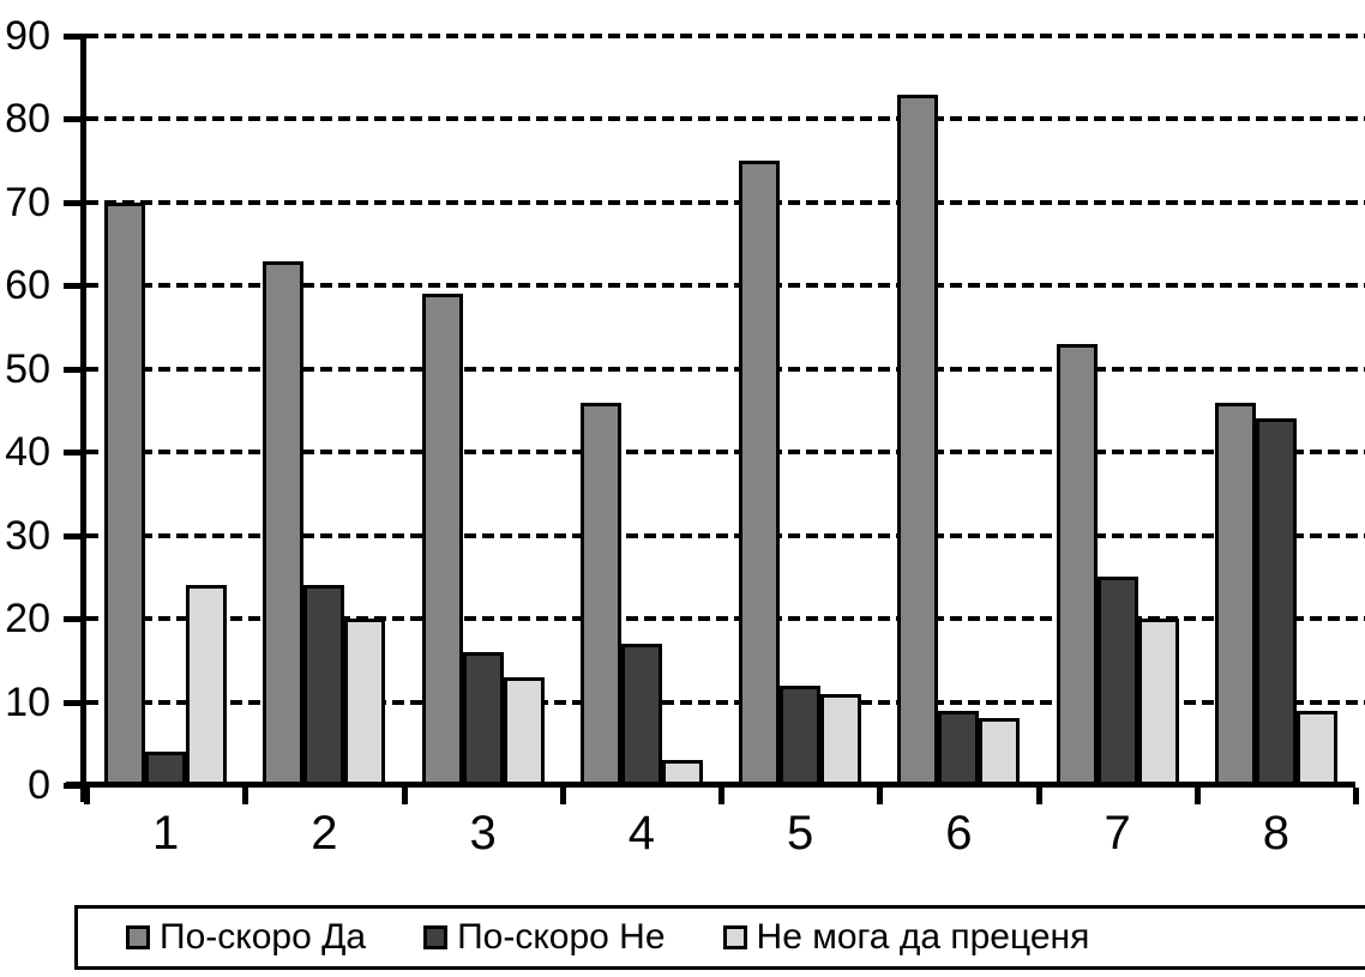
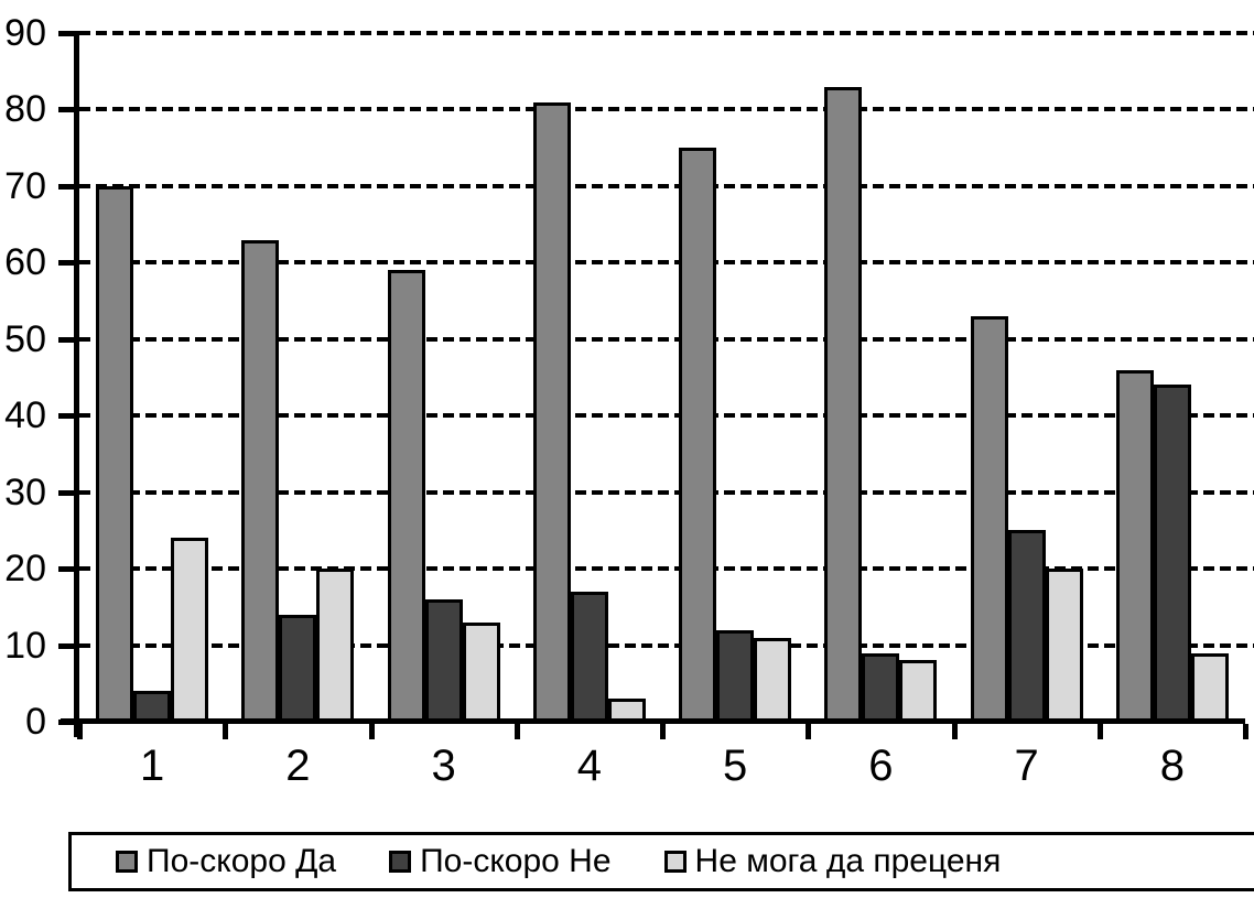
По-скоро Не/2: 24 -> 14
По-скоро Да/4: 46 -> 81
